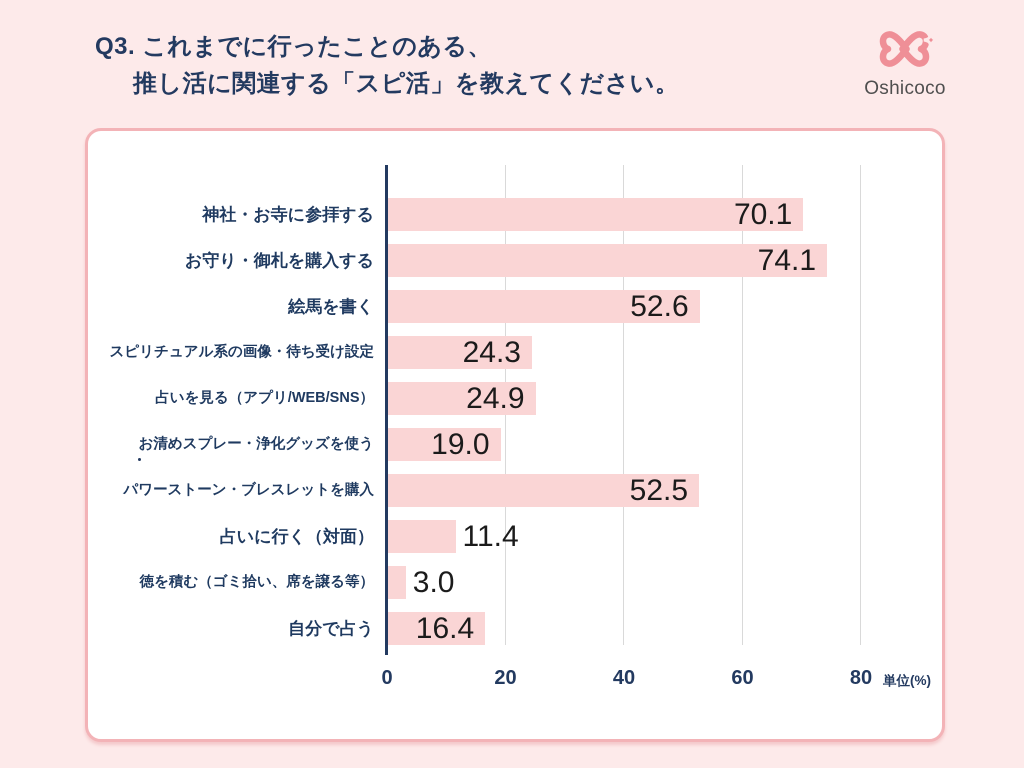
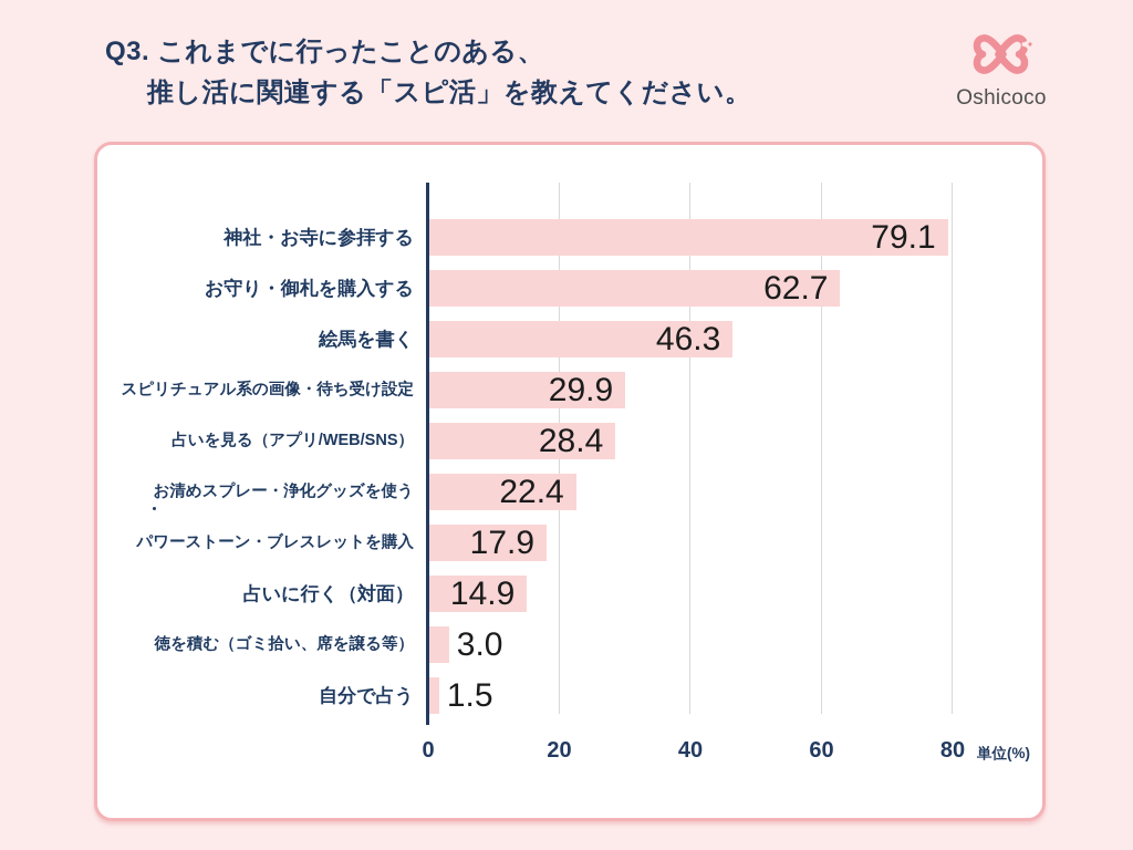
神社・お寺に参拝する: 70.1 -> 79.1
お守り・御札を購入する: 74.1 -> 62.7
絵馬を書く: 52.6 -> 46.3
スピリチュアル系の画像・待ち受け設定: 24.3 -> 29.9
占いを見る（アプリ/WEB/SNS）: 24.9 -> 28.4
お清めスプレー・浄化グッズを使う: 19.0 -> 22.4
パワーストーン・ブレスレットを購入: 52.5 -> 17.9
占いに行く（対面）: 11.4 -> 14.9
自分で占う: 16.4 -> 1.5
